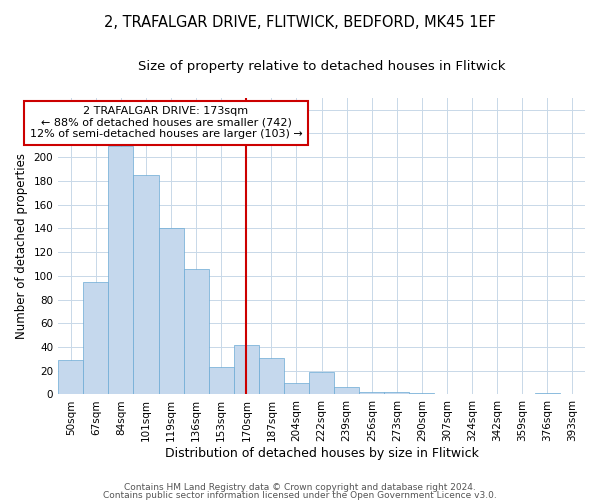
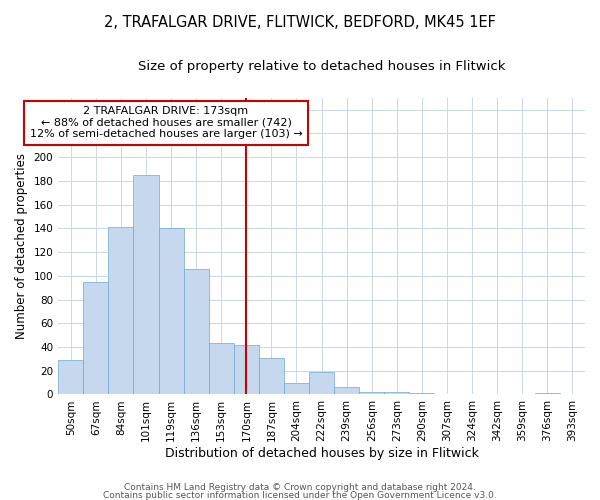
84sqm: 209 -> 141
153sqm: 23 -> 43
